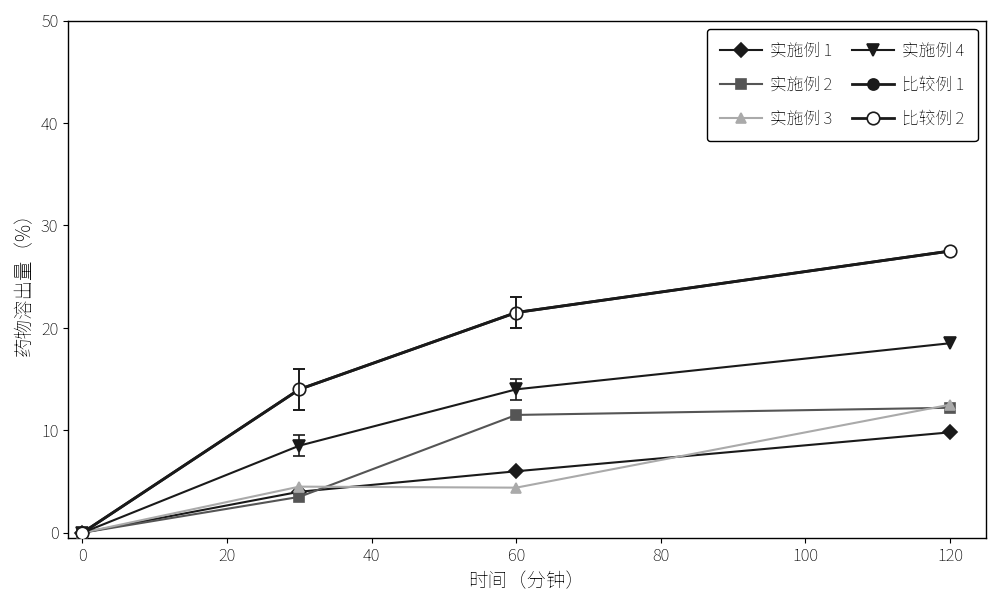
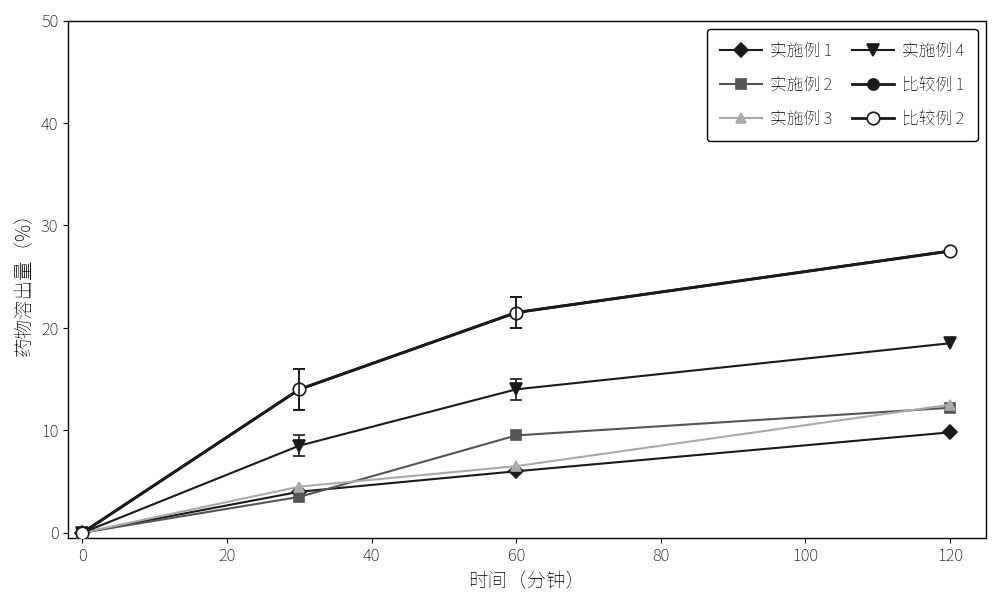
实施例 2/60: 11.5 -> 9.5
实施例 3/60: 4.4 -> 6.5
